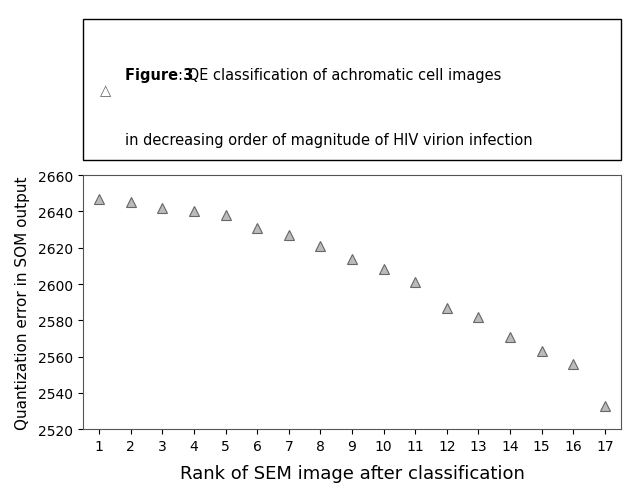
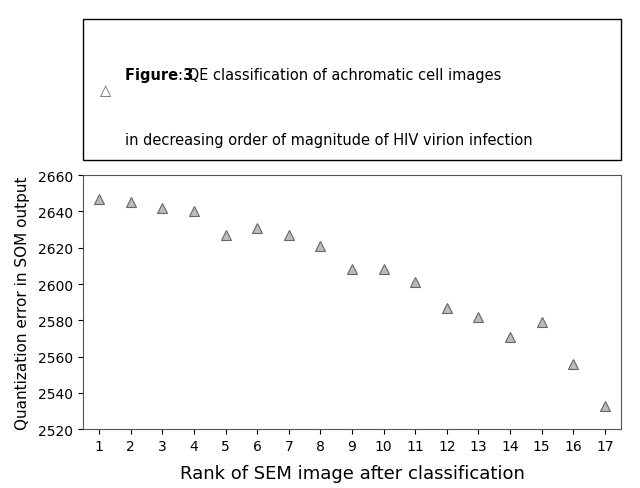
5: 2638 -> 2627
9: 2614 -> 2608
15: 2563 -> 2579
